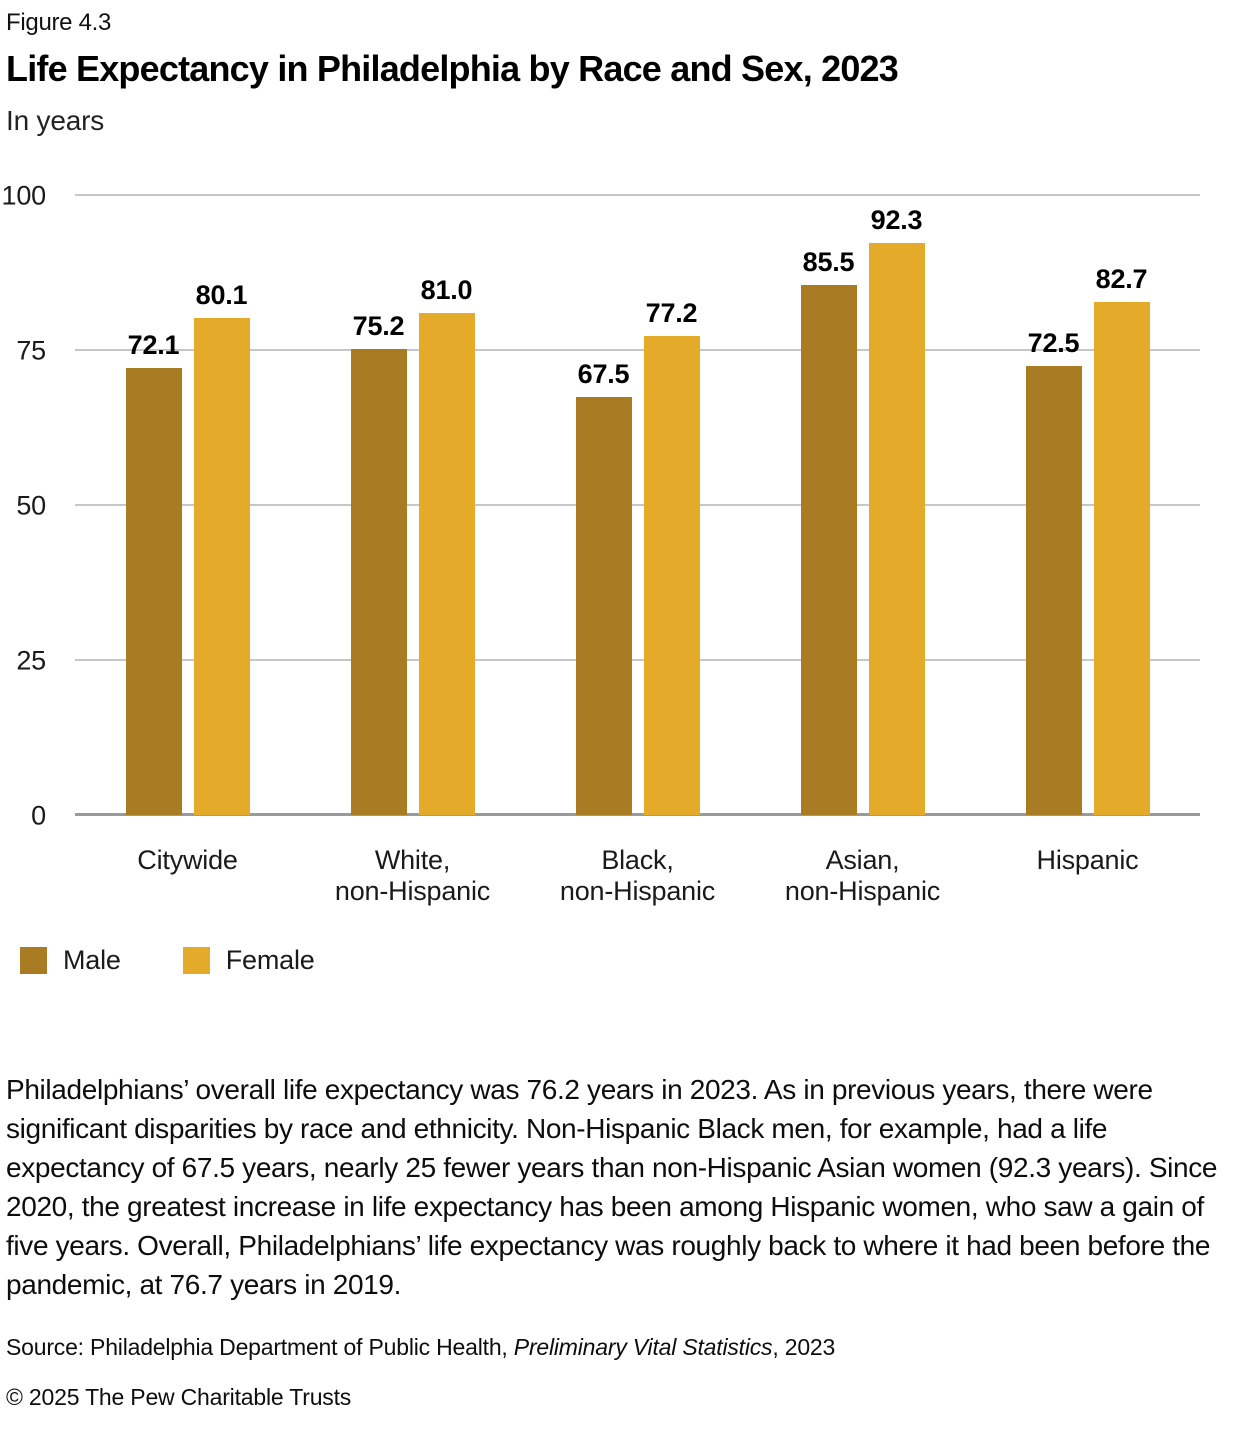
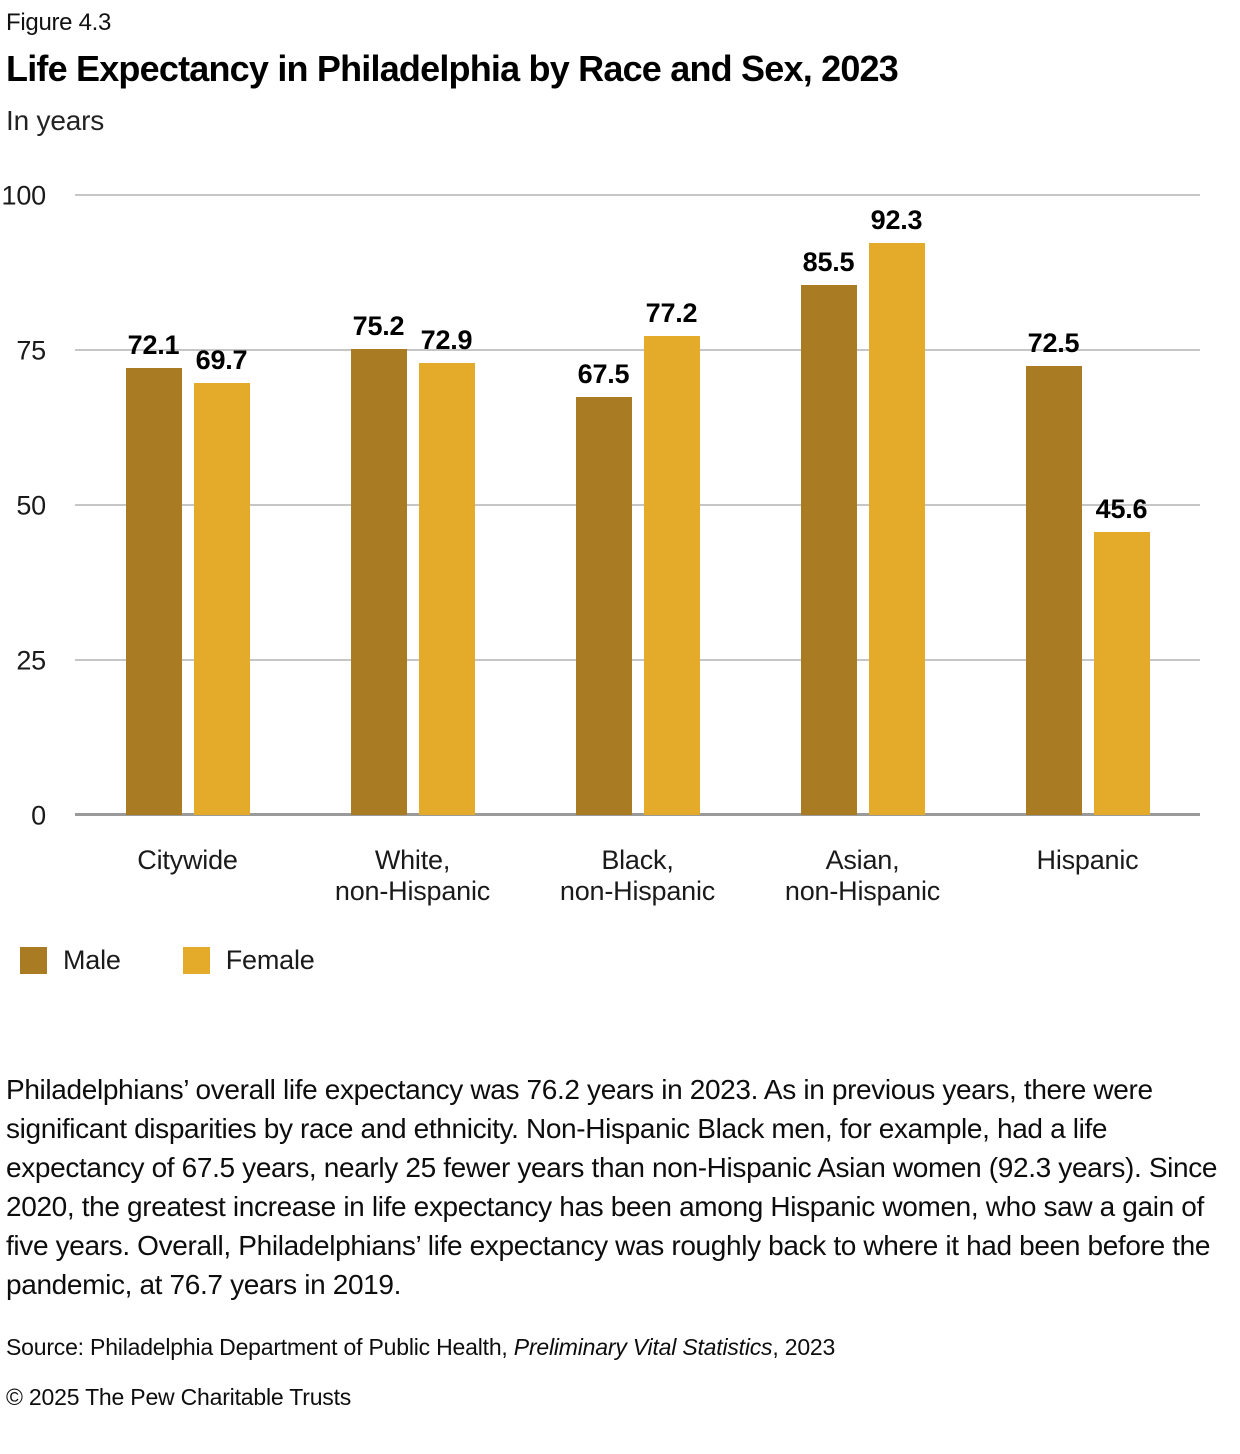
Female/Citywide: 80.1 -> 69.7
Female/White, non-Hispanic: 81.0 -> 72.9
Female/Hispanic: 82.7 -> 45.6
